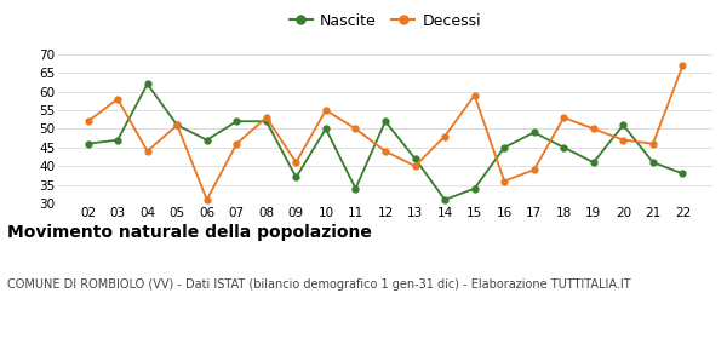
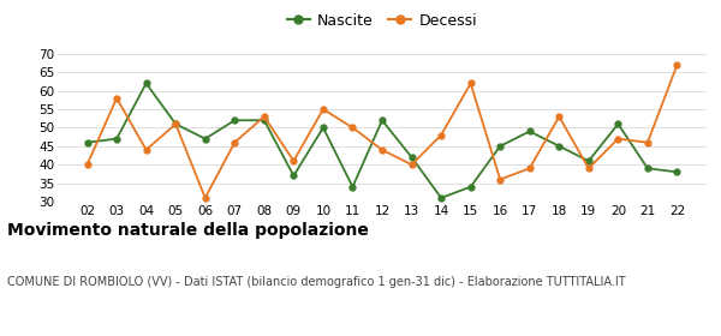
Decessi/02: 52 -> 40
Decessi/15: 59 -> 62
Decessi/19: 50 -> 39
Nascite/21: 41 -> 39
